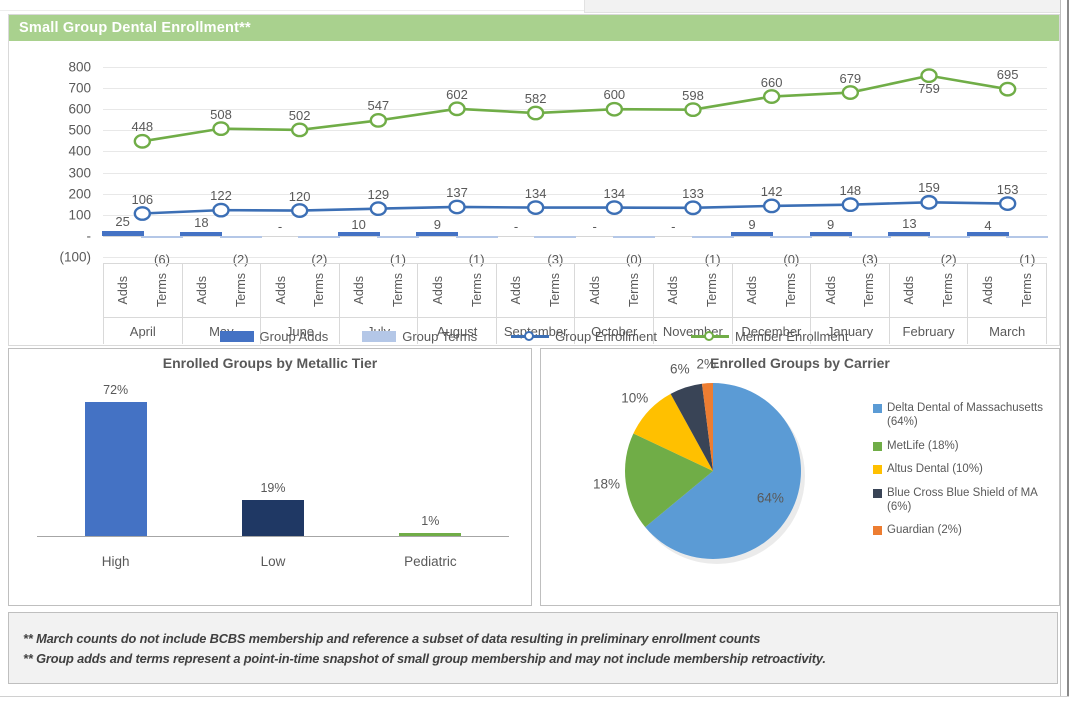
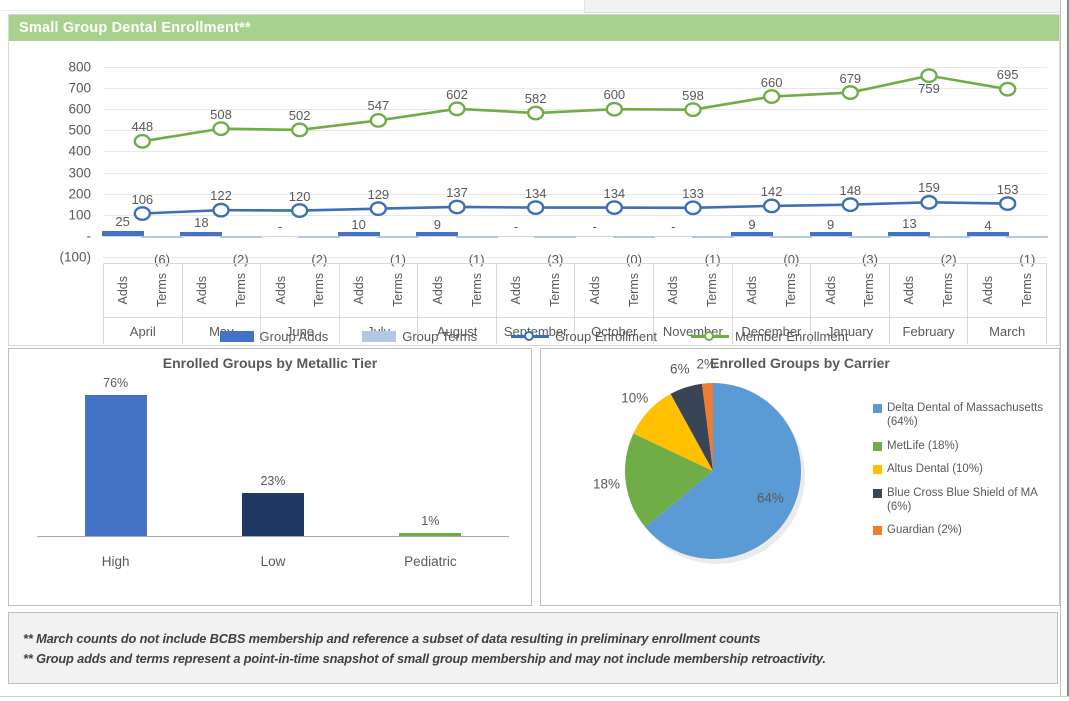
Enrolled Groups by Metallic Tier/High: 72% -> 76%
Enrolled Groups by Metallic Tier/Low: 19% -> 23%
